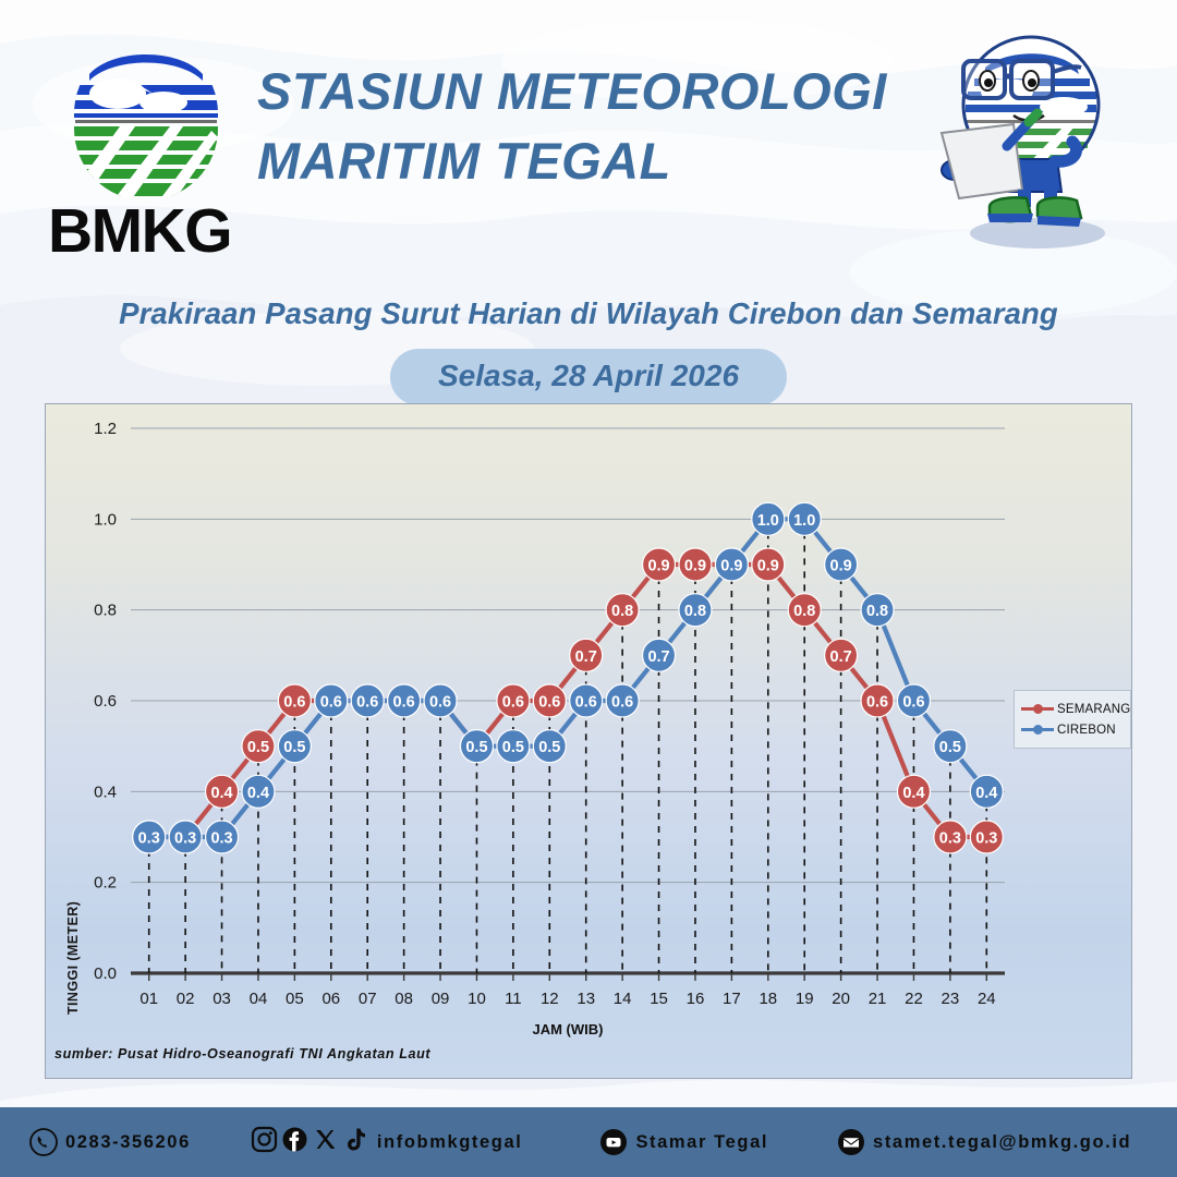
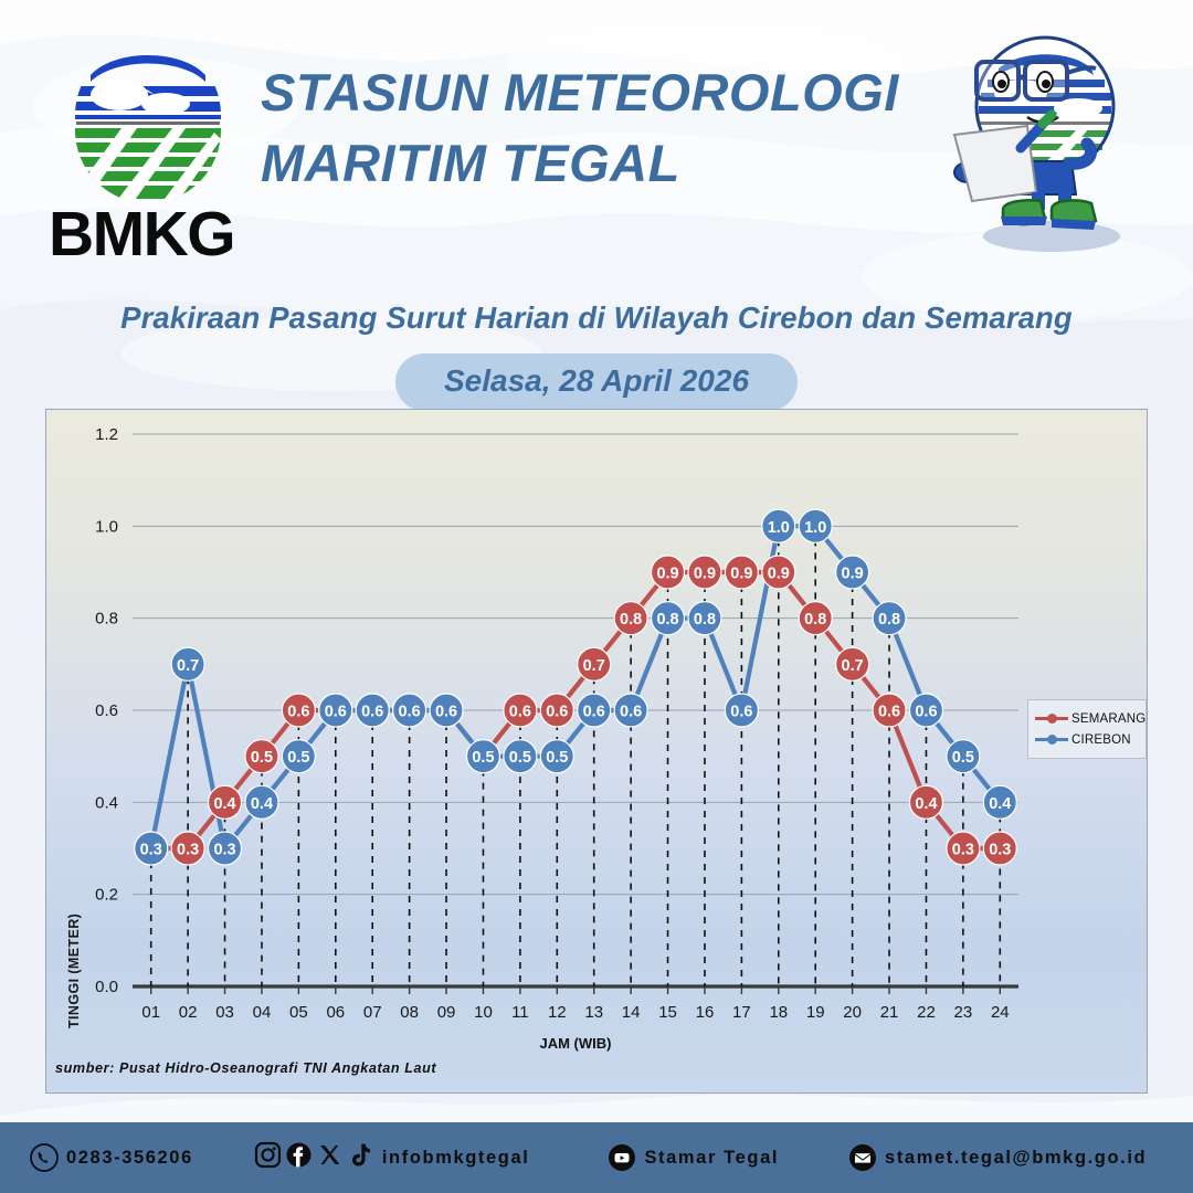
CIREBON/02: 0.3 -> 0.7
CIREBON/15: 0.7 -> 0.8
CIREBON/17: 0.9 -> 0.6
